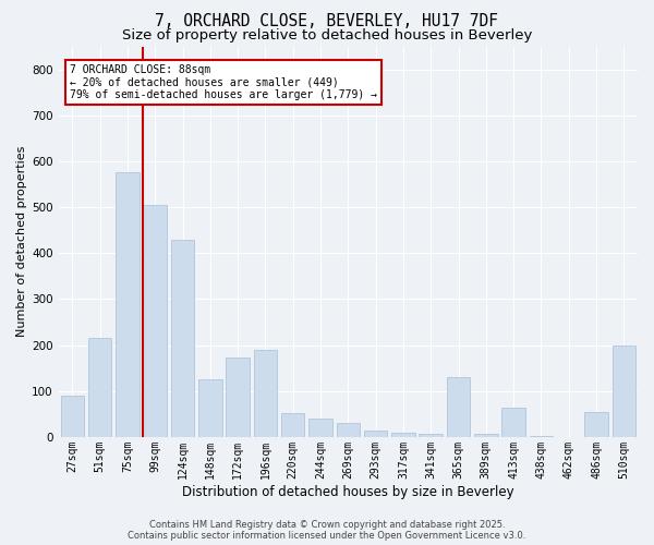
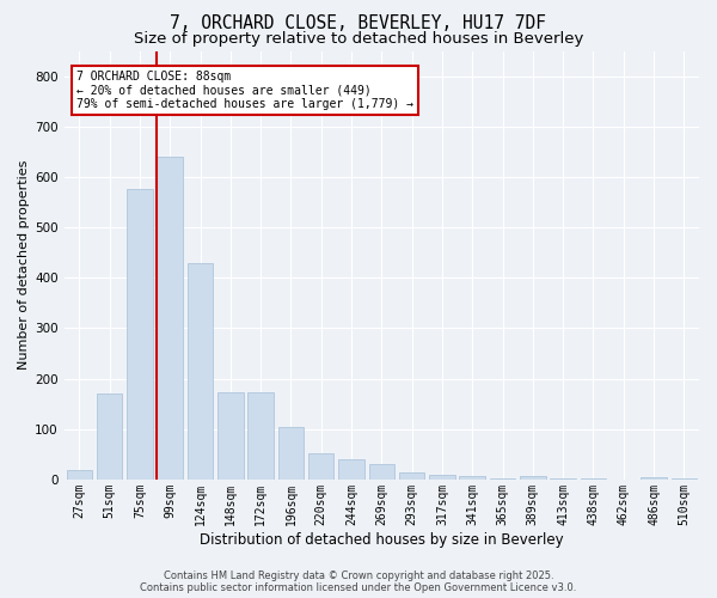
27sqm: 90 -> 18
51sqm: 215 -> 170
99sqm: 505 -> 640
148sqm: 125 -> 173
196sqm: 190 -> 103
365sqm: 130 -> 3
413sqm: 65 -> 2
486sqm: 55 -> 5
510sqm: 200 -> 2
